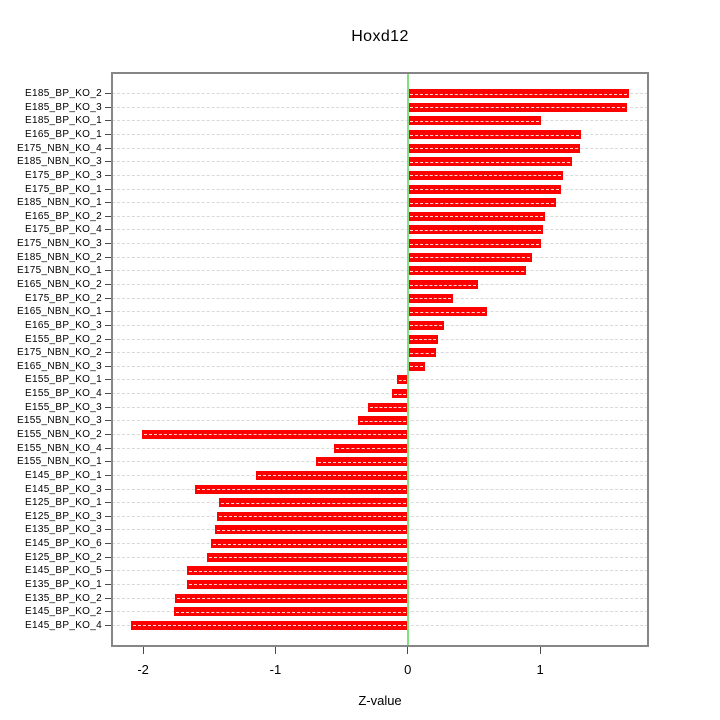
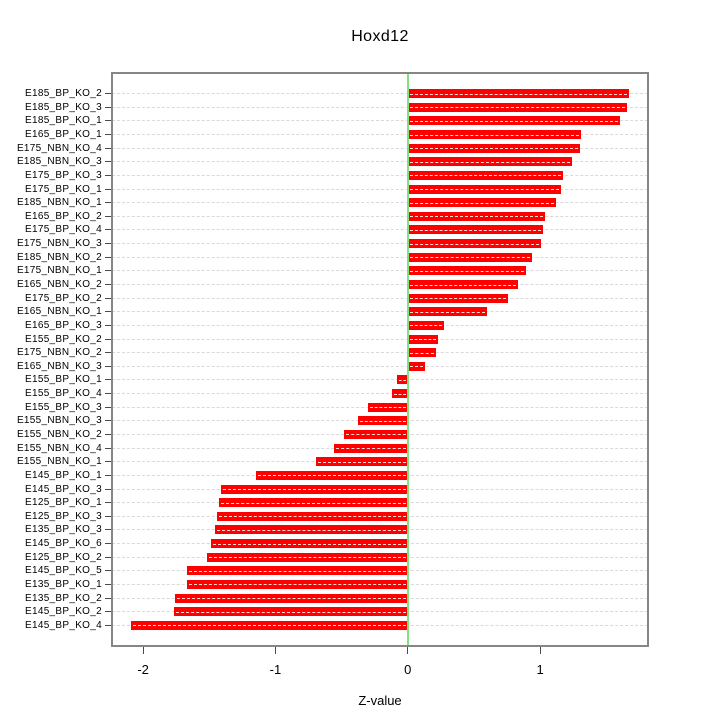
E185_BP_KO_1: 1.01 -> 1.60
E165_NBN_KO_2: 0.53 -> 0.83
E175_BP_KO_2: 0.34 -> 0.76
E155_NBN_KO_2: -2.01 -> -0.48
E145_BP_KO_3: -1.61 -> -1.41
